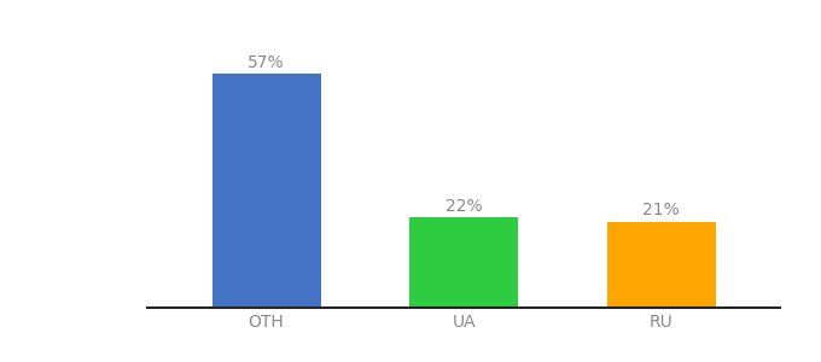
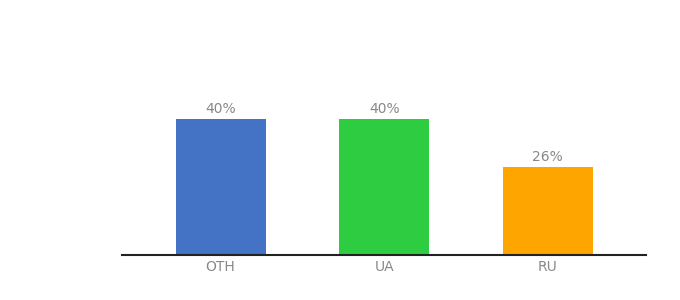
OTH: 57% -> 40%
UA: 22% -> 40%
RU: 21% -> 26%
